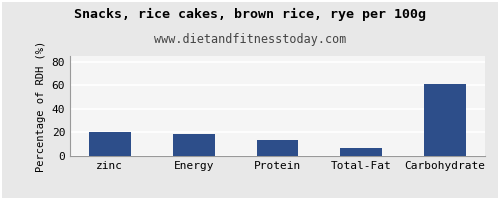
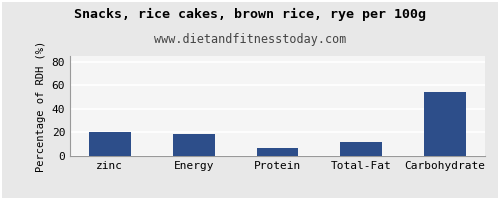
Protein: 14 -> 7
Total-Fat: 7 -> 12
Carbohydrate: 61 -> 54
